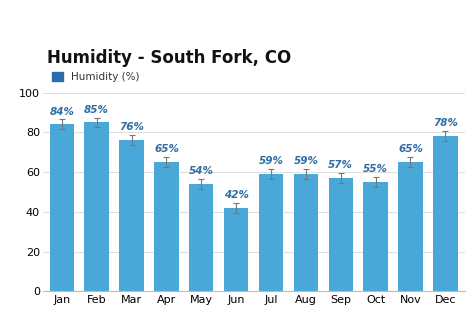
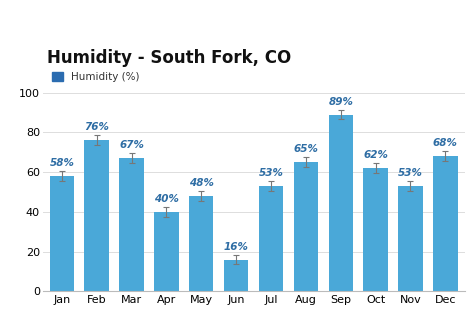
Jan: 84% -> 58%
Feb: 85% -> 76%
Mar: 76% -> 67%
Apr: 65% -> 40%
May: 54% -> 48%
Jun: 42% -> 16%
Jul: 59% -> 53%
Aug: 59% -> 65%
Sep: 57% -> 89%
Oct: 55% -> 62%
Nov: 65% -> 53%
Dec: 78% -> 68%
